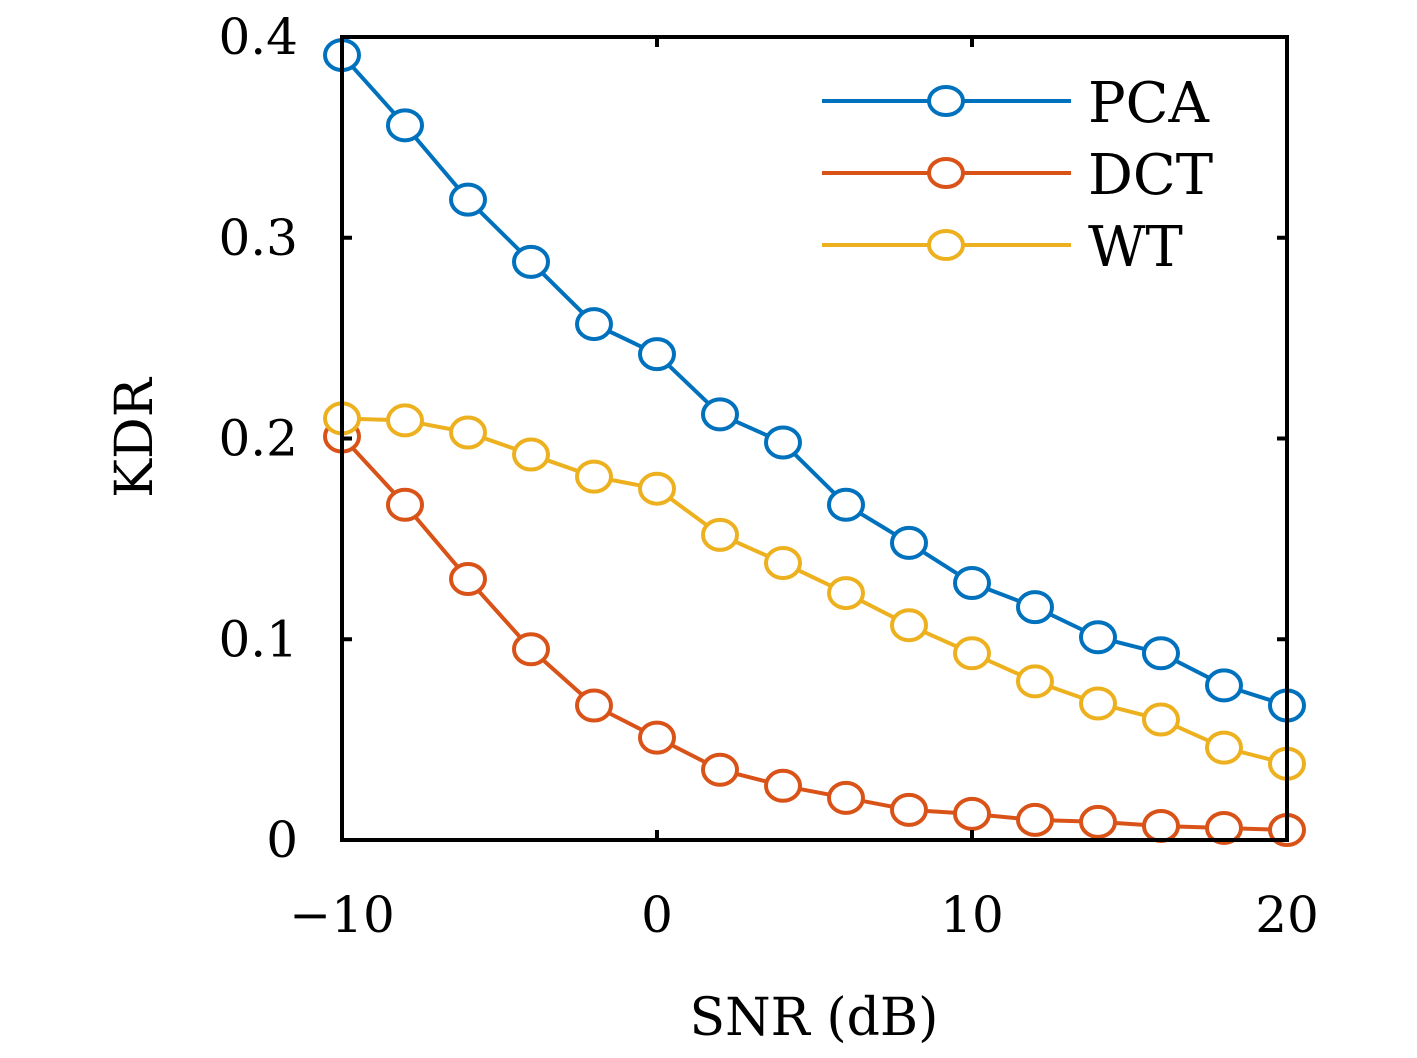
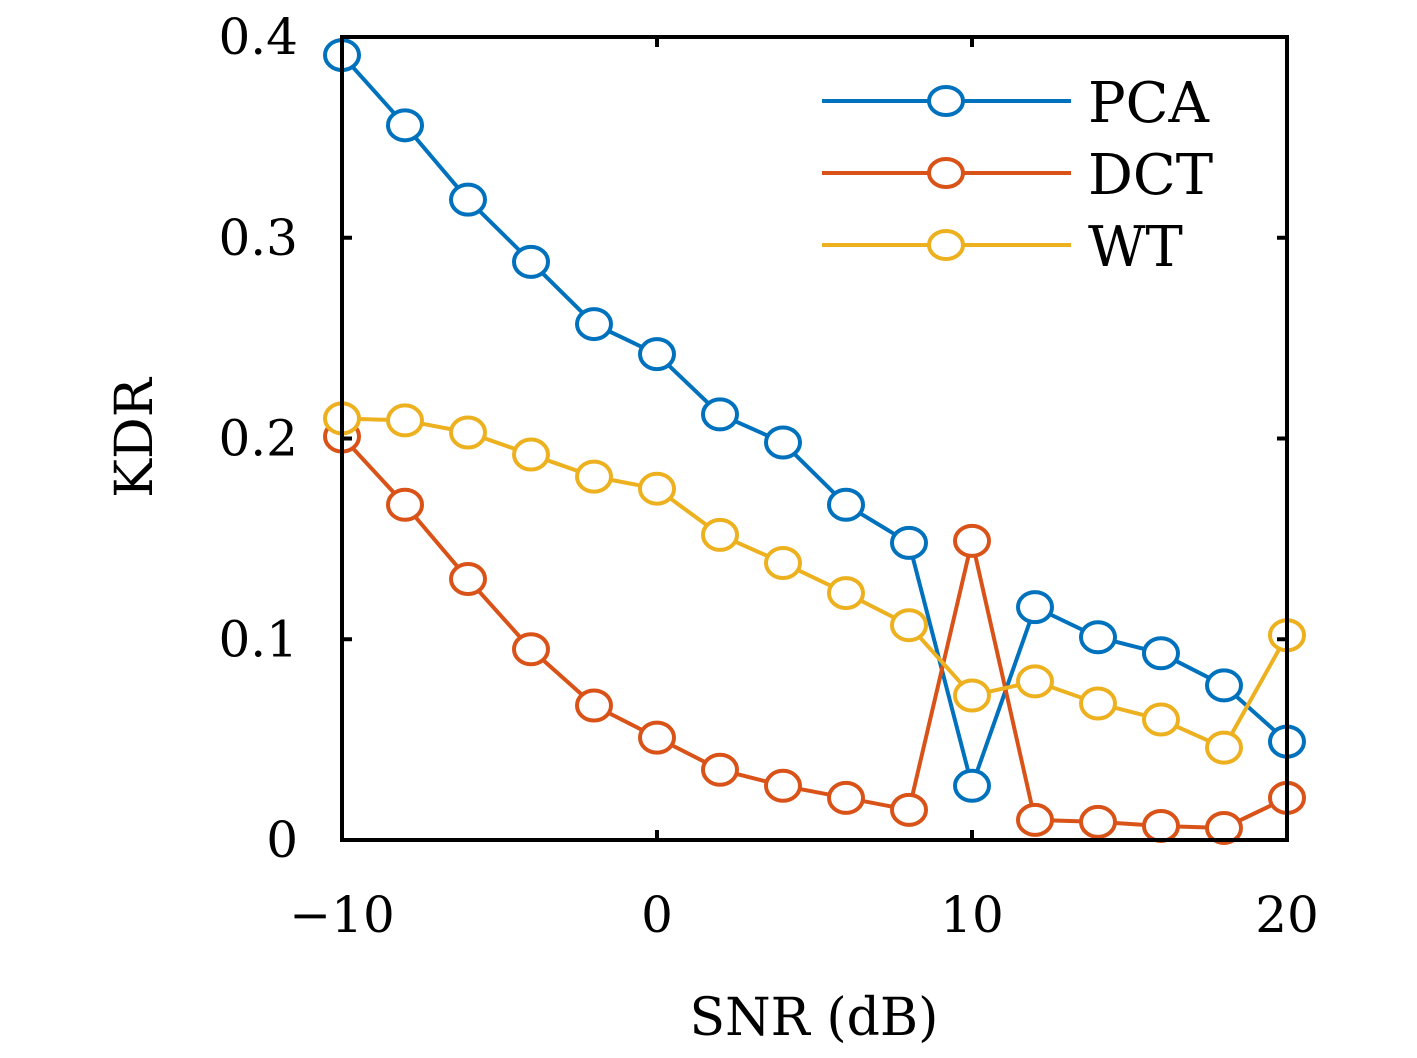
PCA/10: 0.128 -> 0.027
DCT/10: 0.013 -> 0.149
WT/10: 0.093 -> 0.072
PCA/20: 0.067 -> 0.049
DCT/20: 0.005 -> 0.021
WT/20: 0.038 -> 0.102
